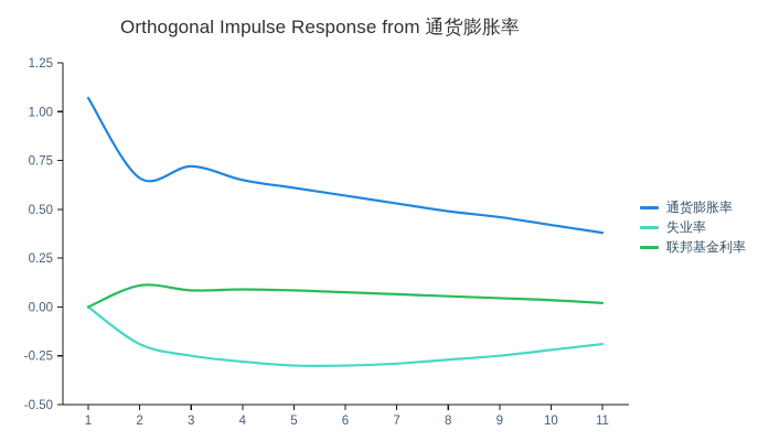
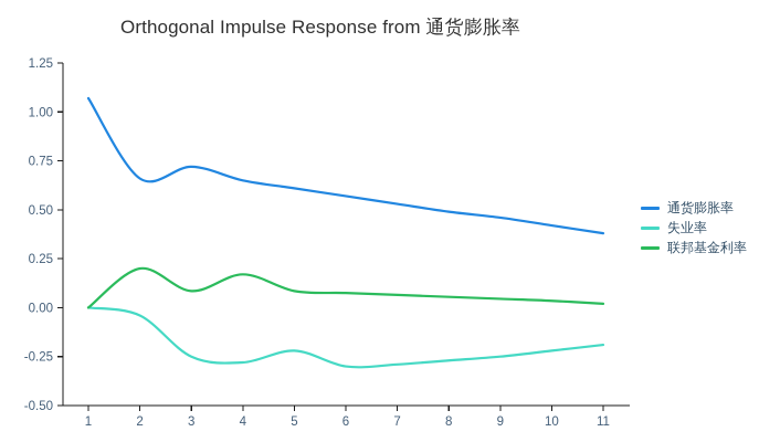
失业率/2: -0.19 -> -0.04
联邦基金利率/2: 0.11 -> 0.20
联邦基金利率/4: 0.09 -> 0.17
失业率/5: -0.30 -> -0.22
